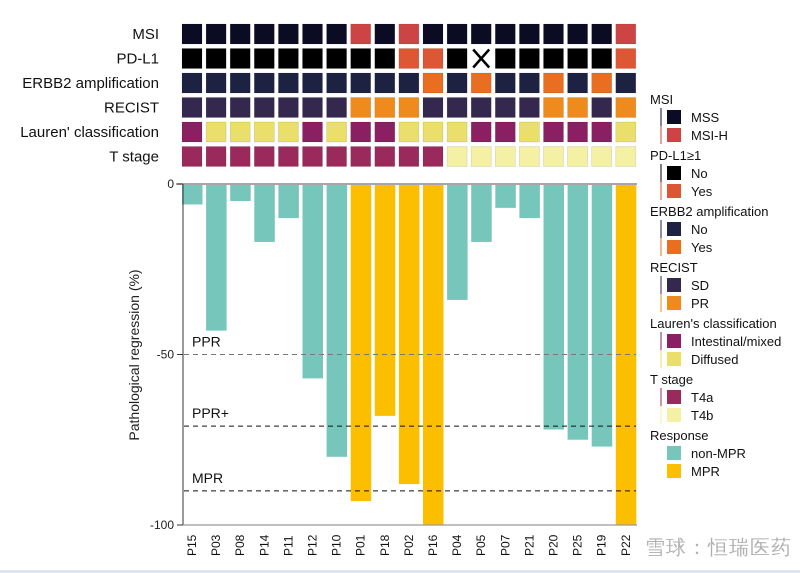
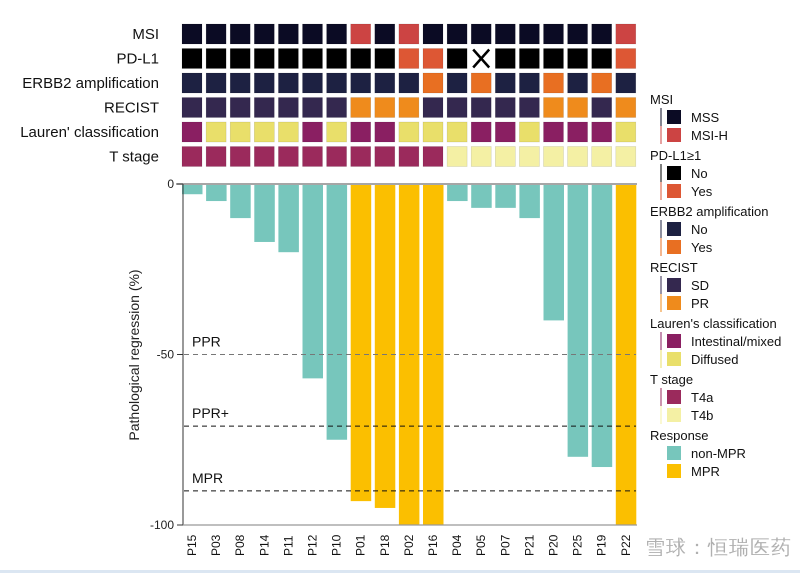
P15: -6 -> -3
P03: -43 -> -5
P08: -5 -> -10
P11: -10 -> -20
P10: -80 -> -75
P18: -68 -> -95
P02: -88 -> -100
P04: -34 -> -5
P05: -17 -> -7
P20: -72 -> -40
P25: -75 -> -80
P19: -77 -> -83
